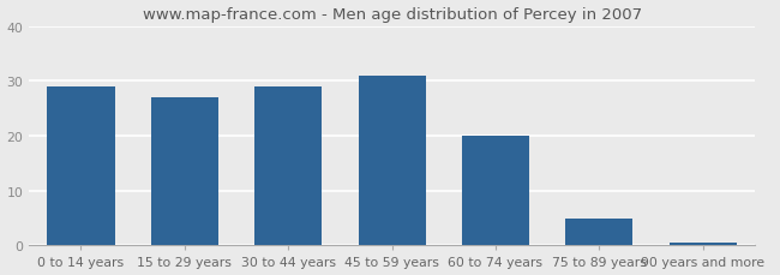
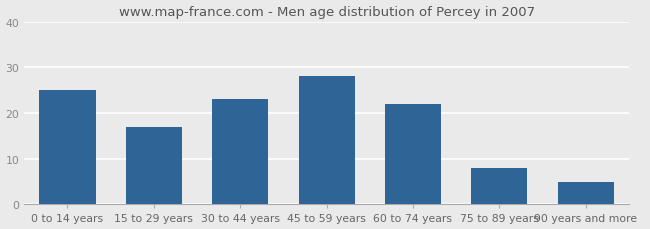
0 to 14 years: 29.0 -> 25.0
15 to 29 years: 27.0 -> 17.0
30 to 44 years: 29.0 -> 23.0
45 to 59 years: 31.0 -> 28.0
60 to 74 years: 20.0 -> 22.0
75 to 89 years: 5.0 -> 8.0
90 years and more: 0.5 -> 5.0
